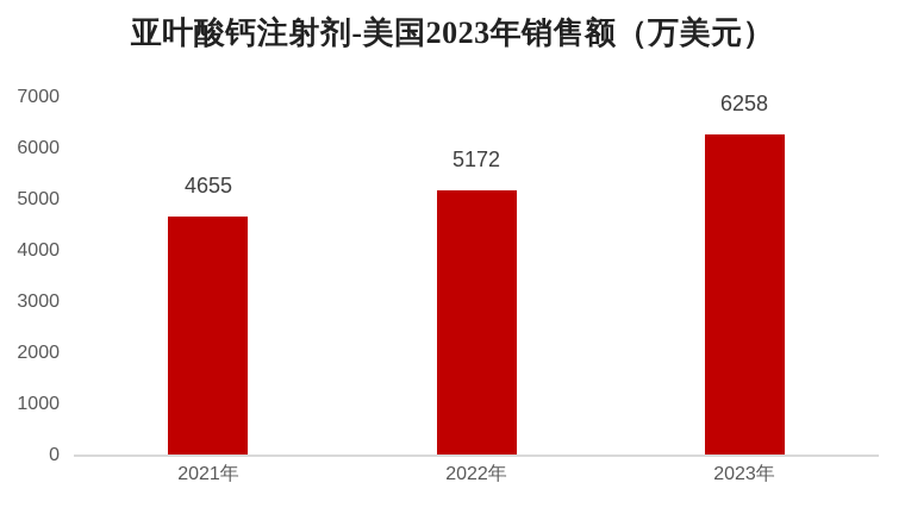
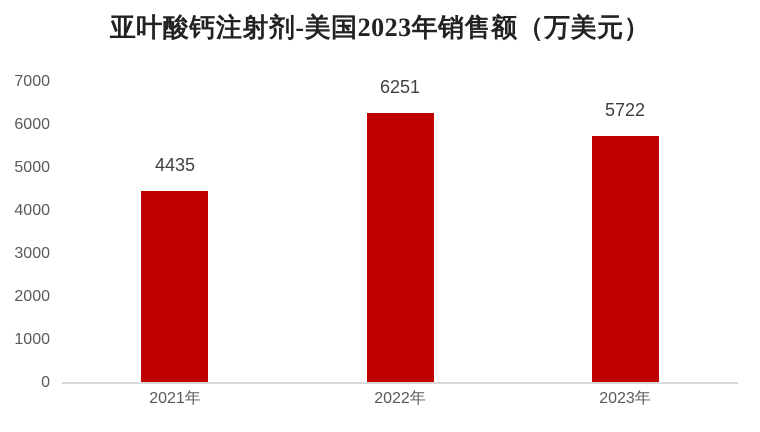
2021年: 4655 -> 4435
2022年: 5172 -> 6251
2023年: 6258 -> 5722
